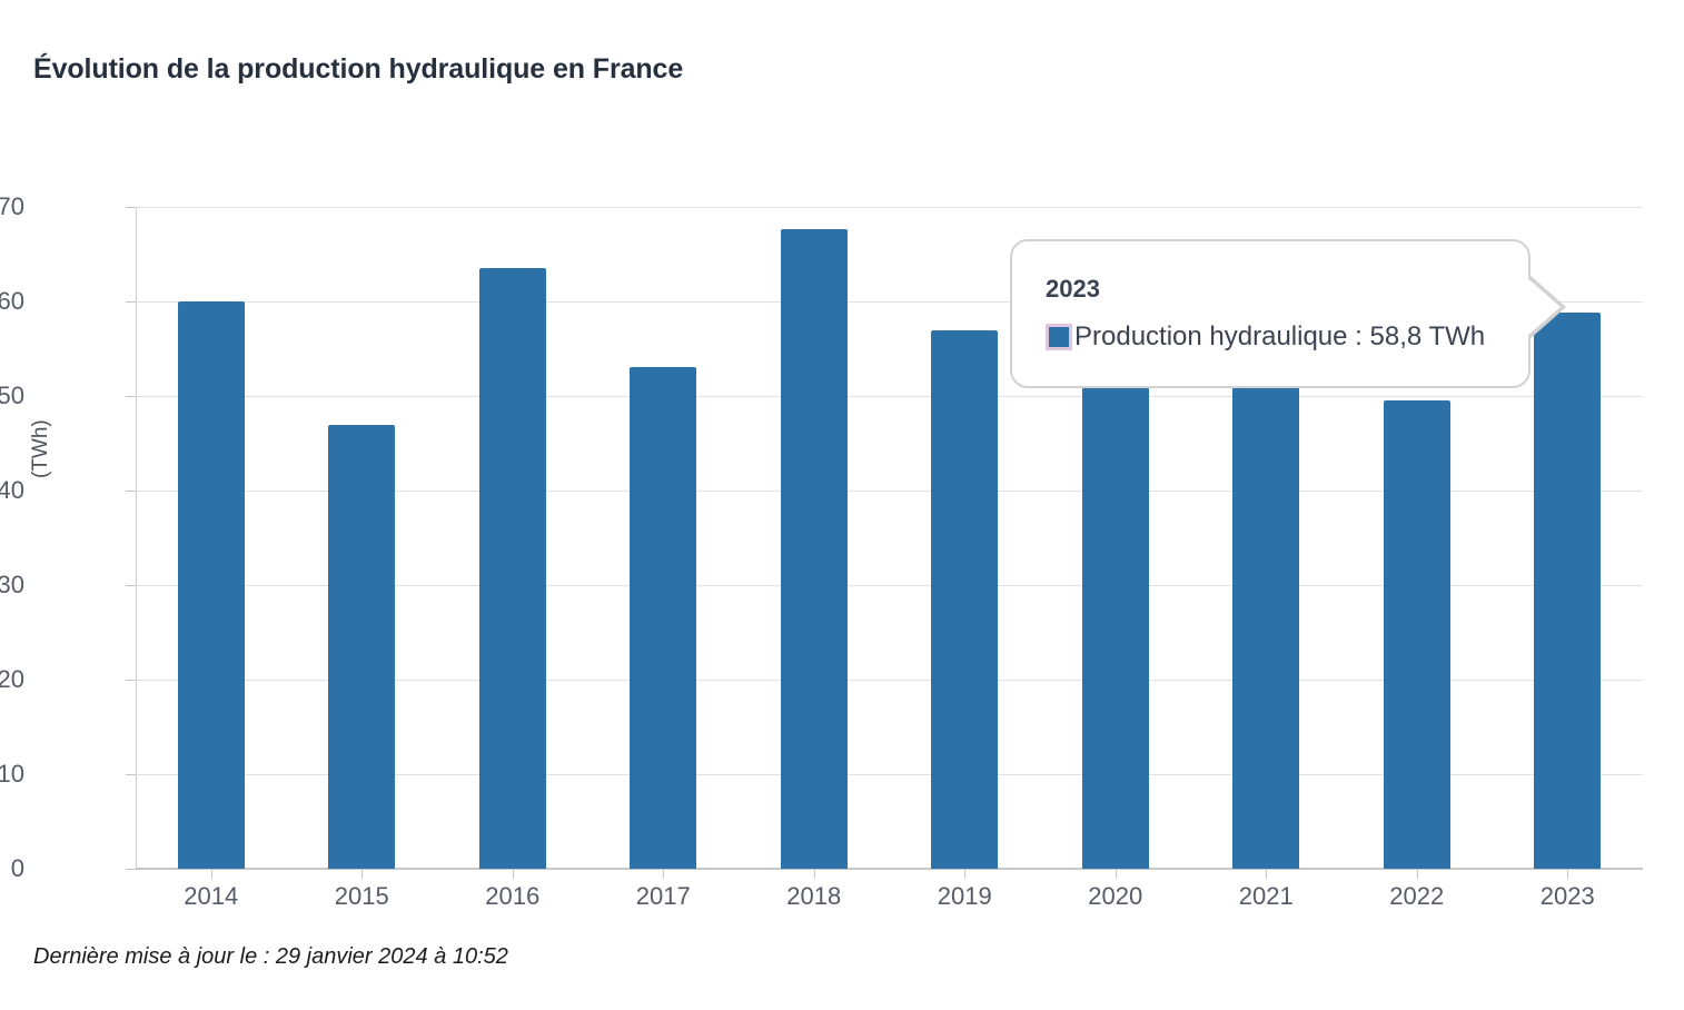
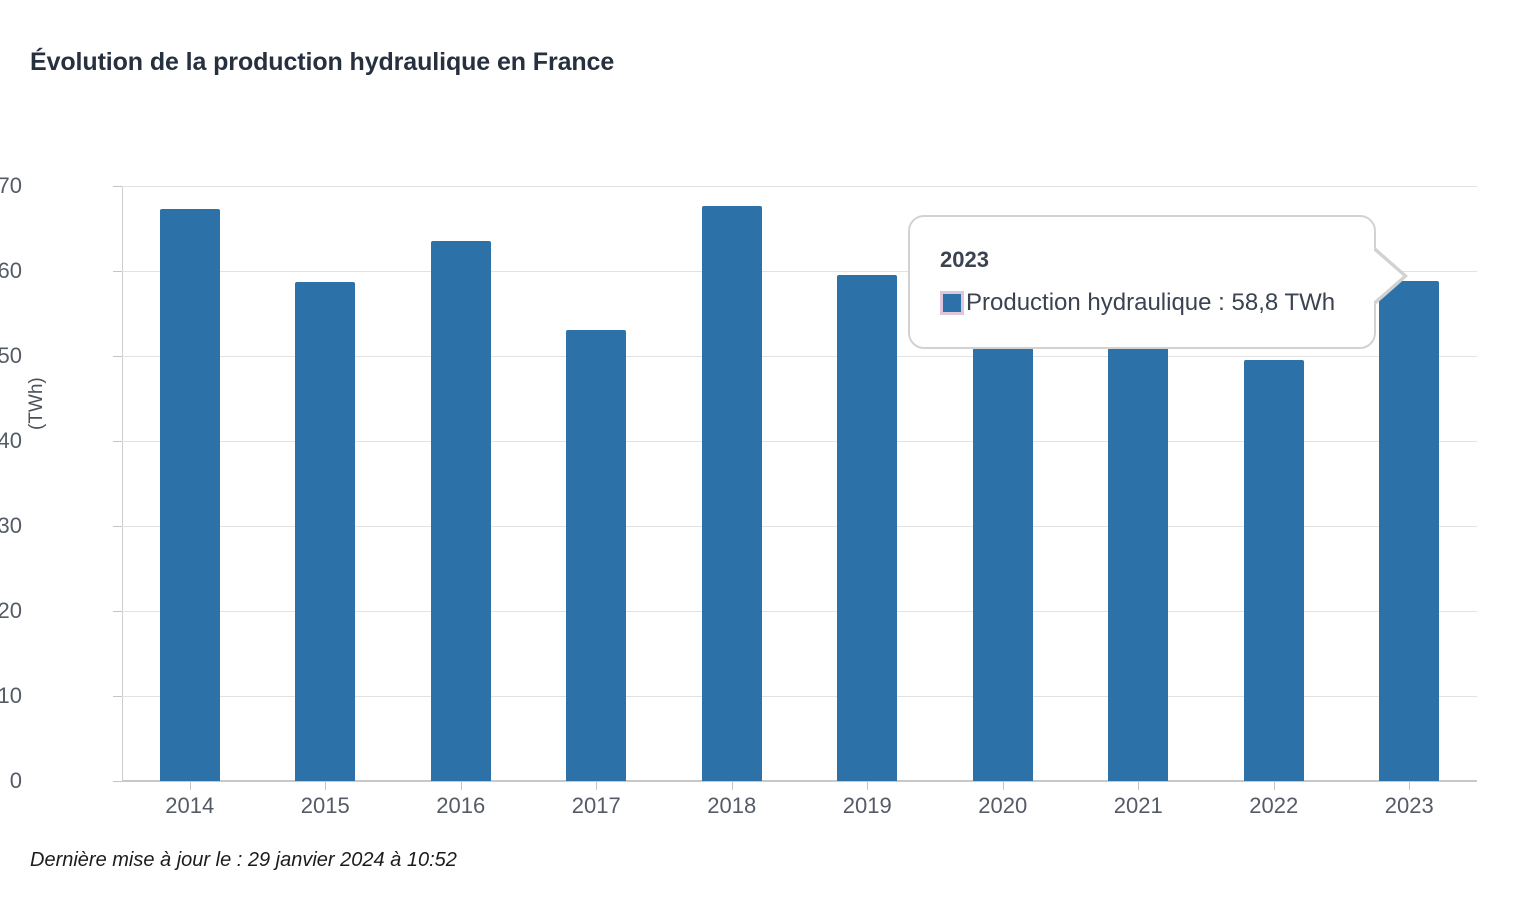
2014: 60 -> 67
2015: 47 -> 59
2019: 57 -> 60
